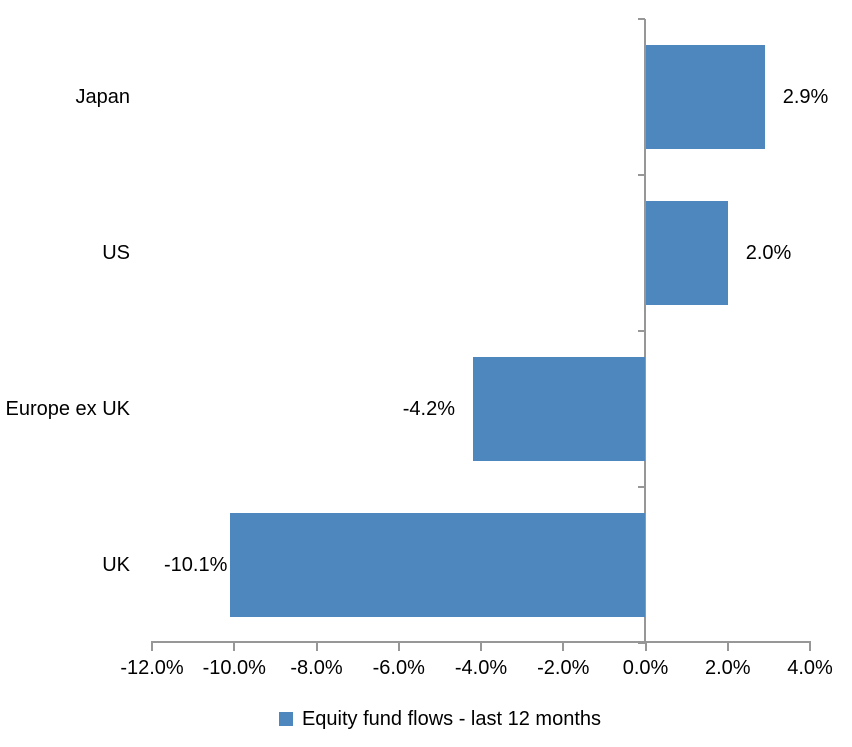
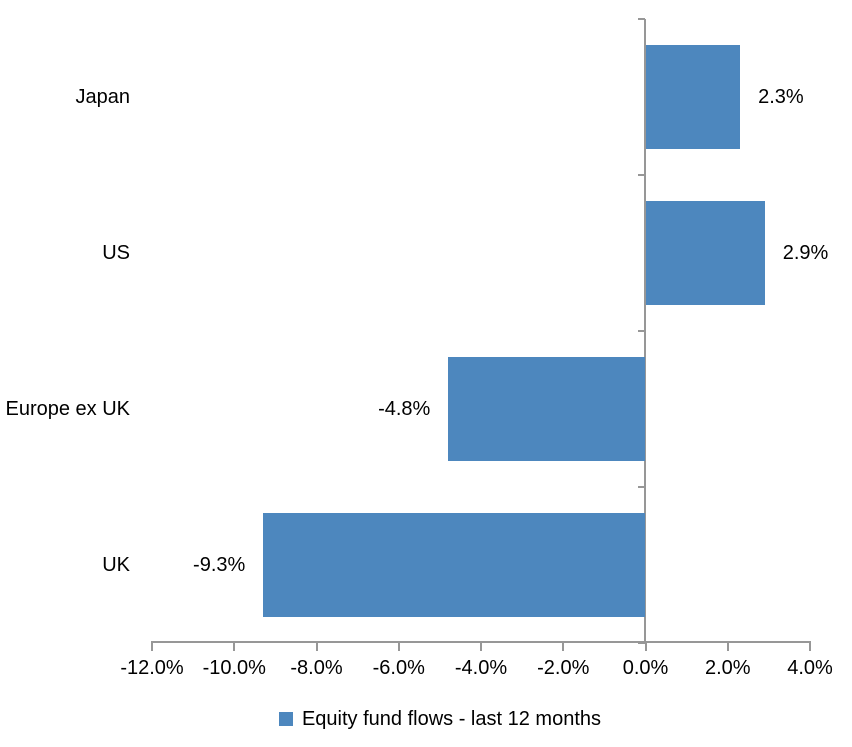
Japan: 2.9% -> 2.3%
US: 2.0% -> 2.9%
Europe ex UK: -4.2% -> -4.8%
UK: -10.1% -> -9.3%
